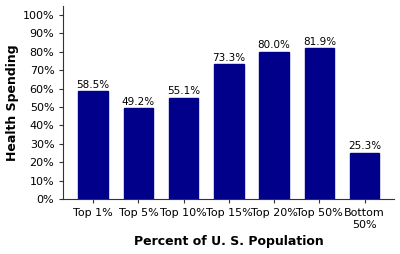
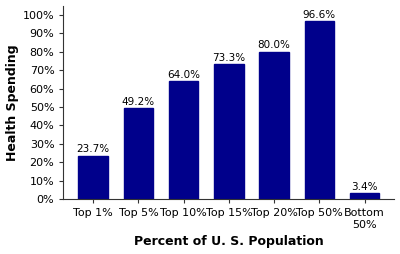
Top 1%: 58.5% -> 23.7%
Top 10%: 55.1% -> 64.0%
Top 50%: 81.9% -> 96.6%
Bottom 50%: 25.3% -> 3.4%
